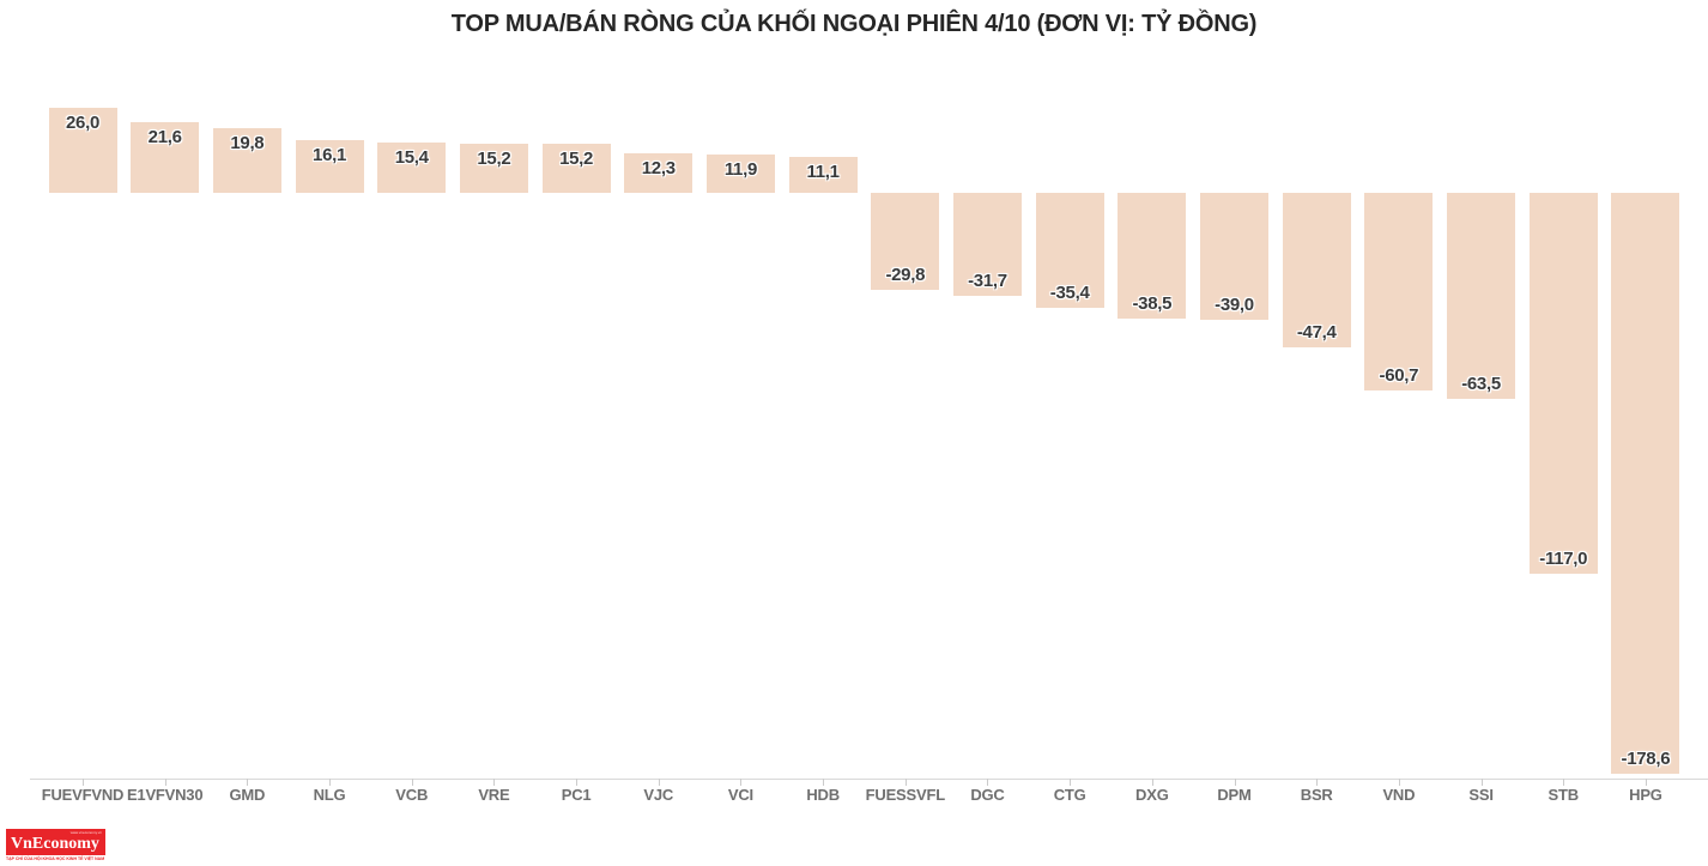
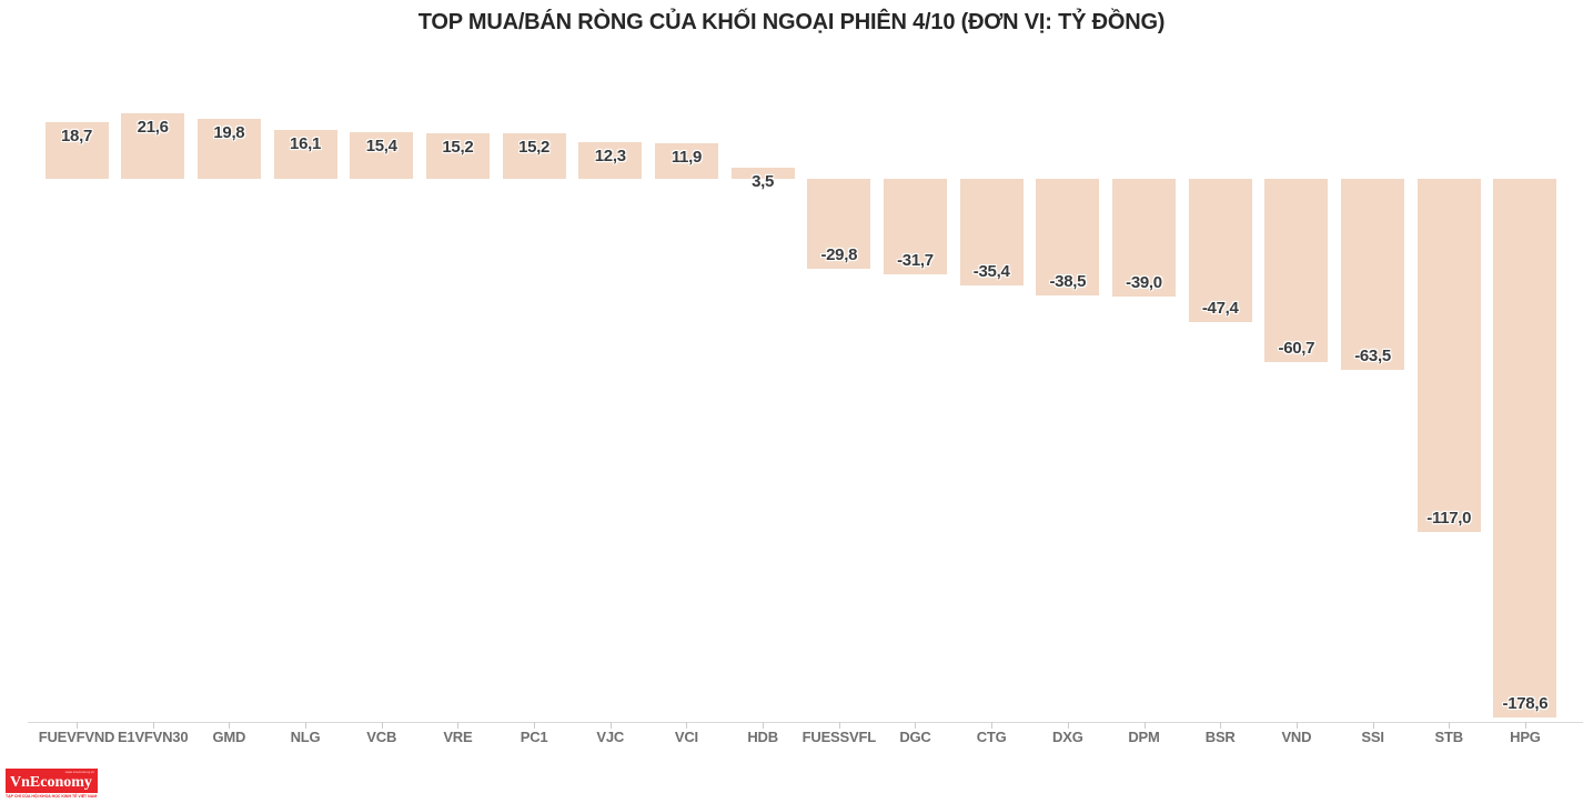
FUEVFVND: 26,0 -> 18,7
HDB: 11,1 -> 3,5
